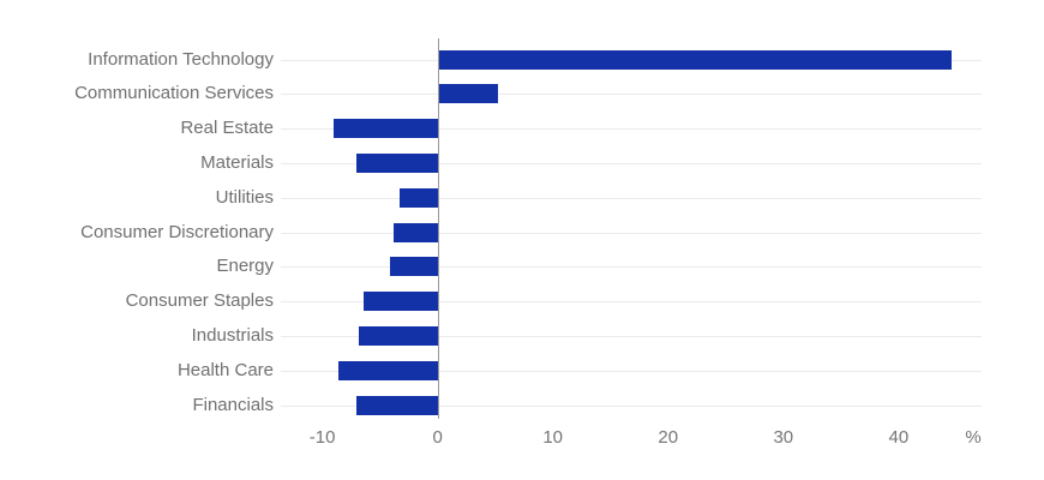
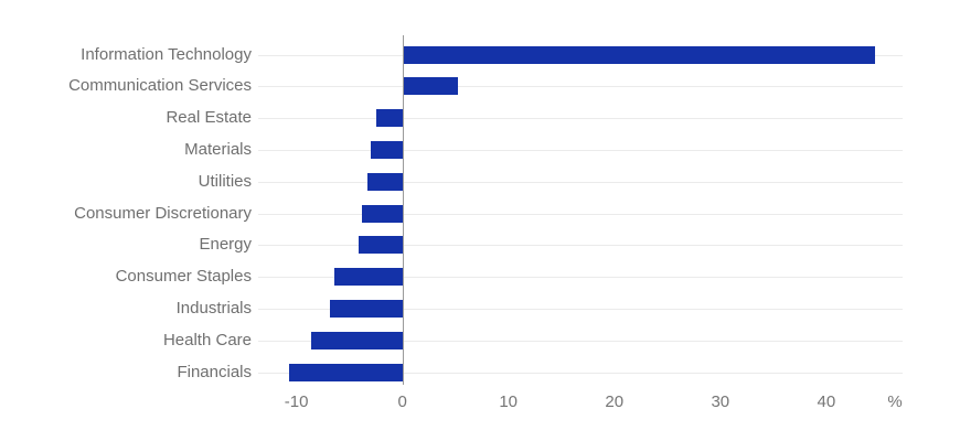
Real Estate: -9 -> -2
Materials: -7 -> -3
Financials: -7 -> -11
